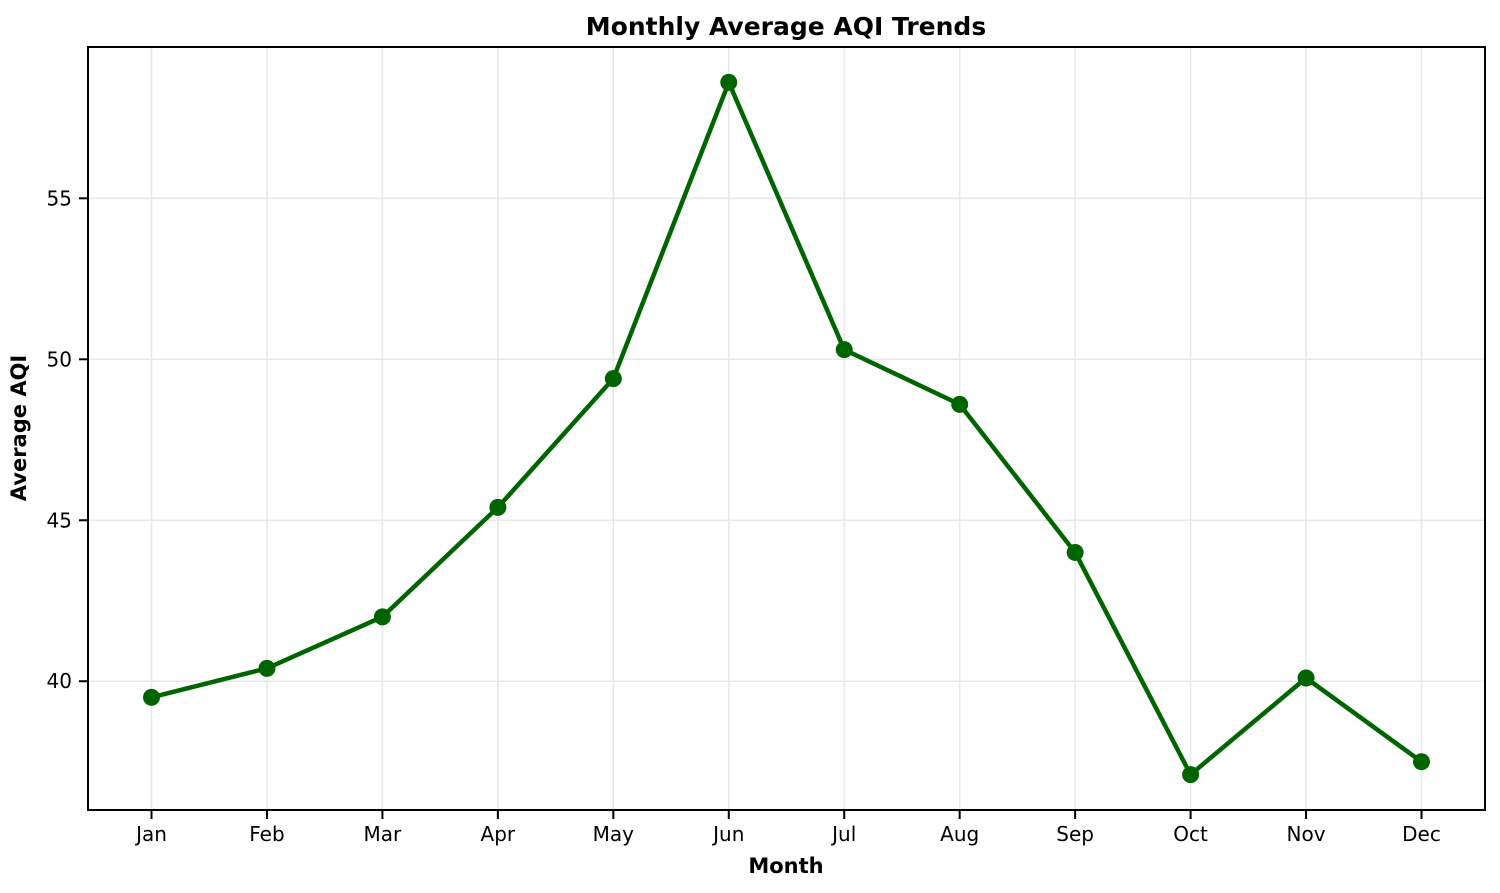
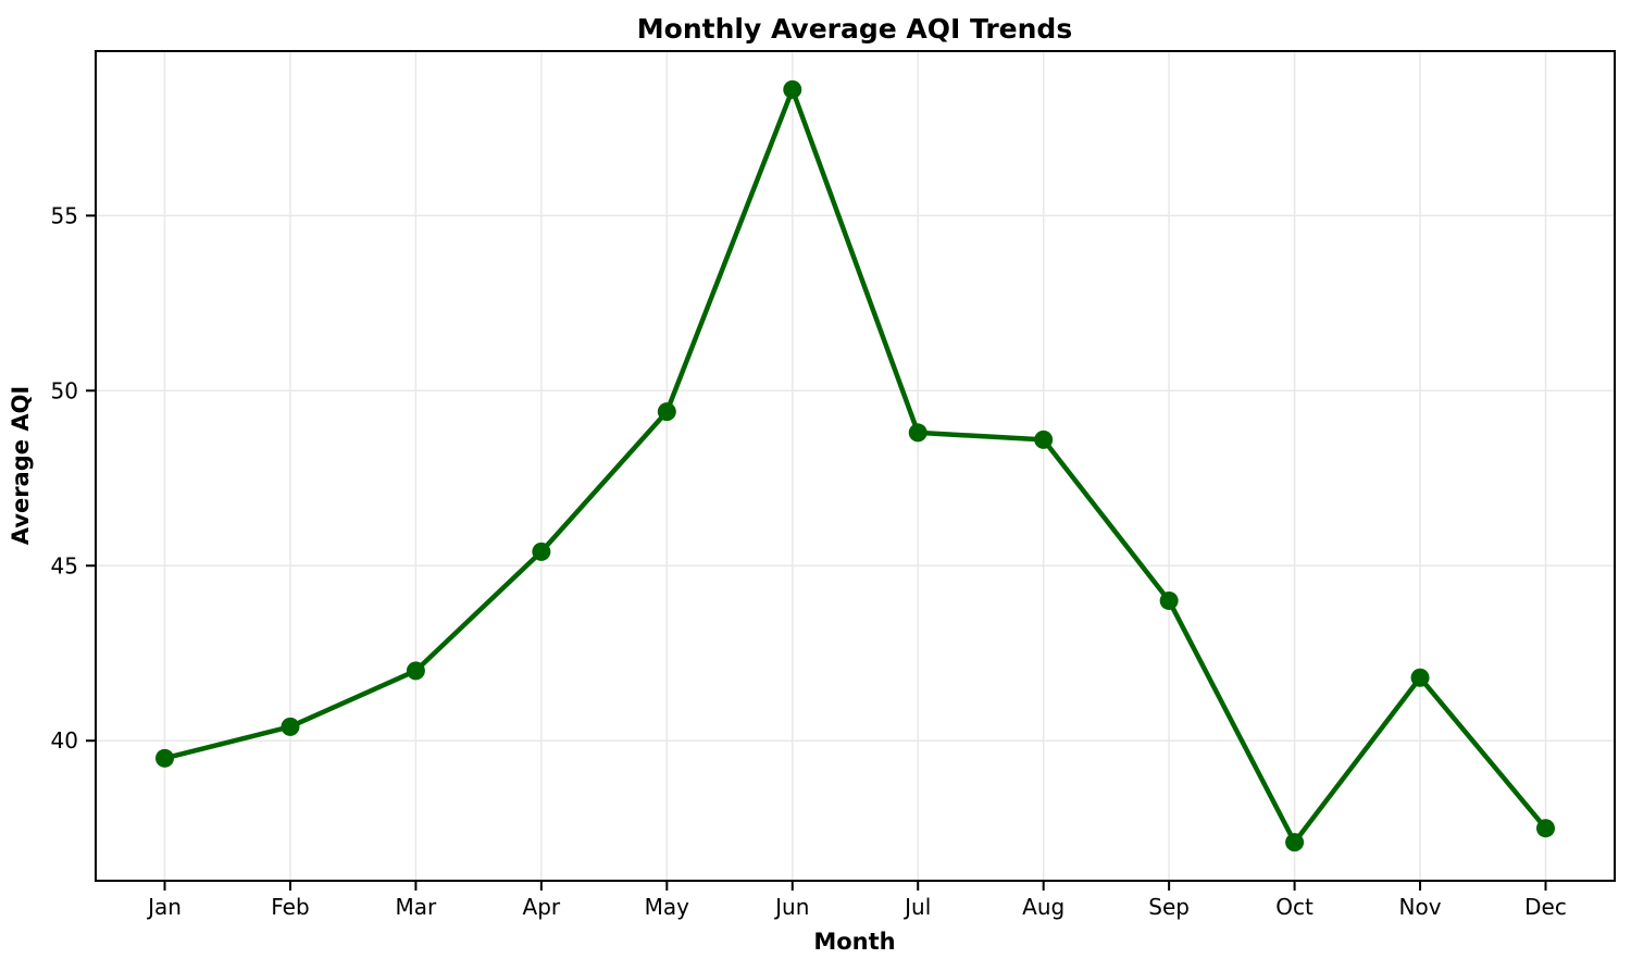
Jul: 50.3 -> 48.8
Nov: 40.1 -> 41.8
